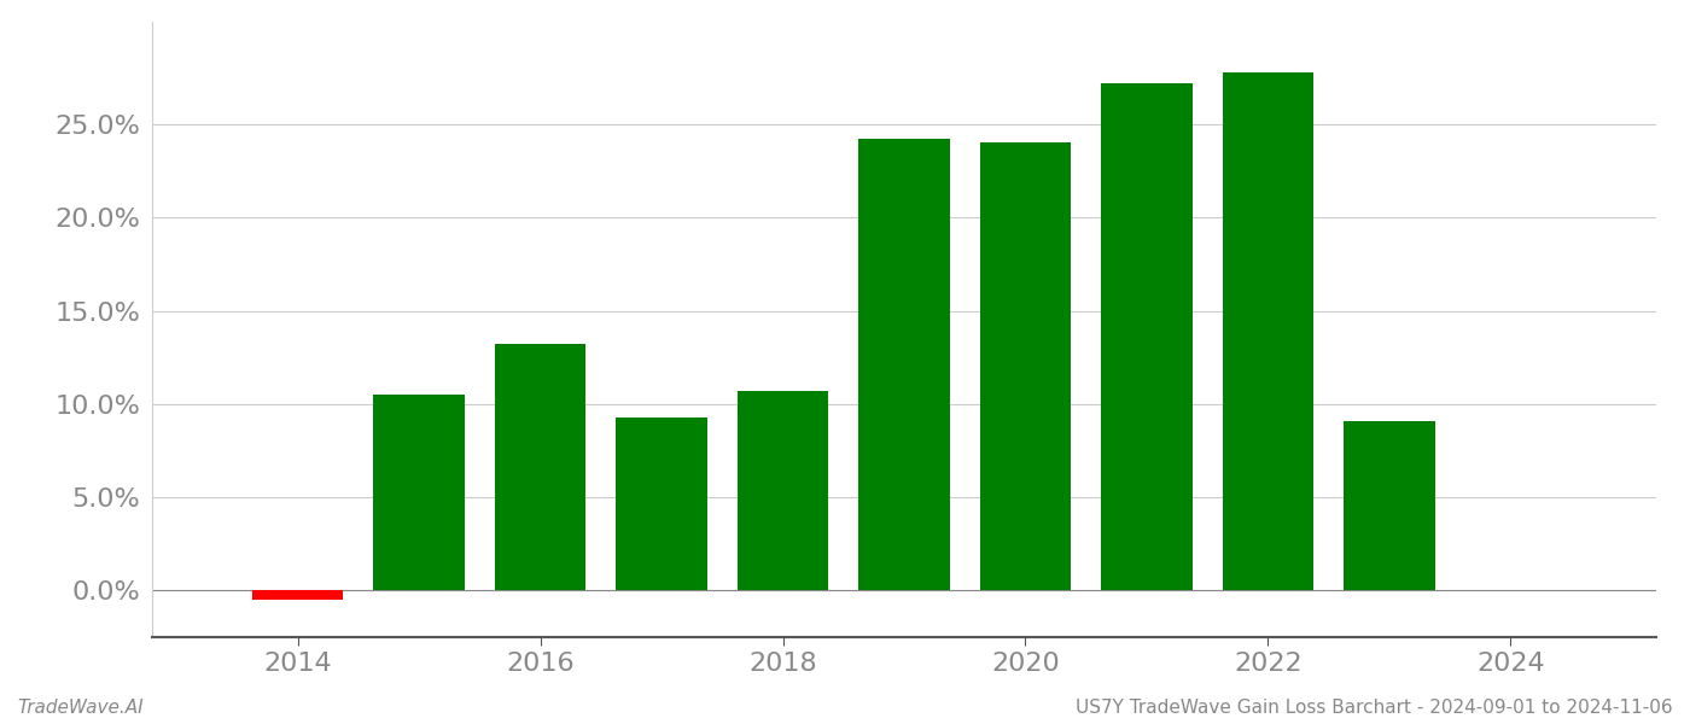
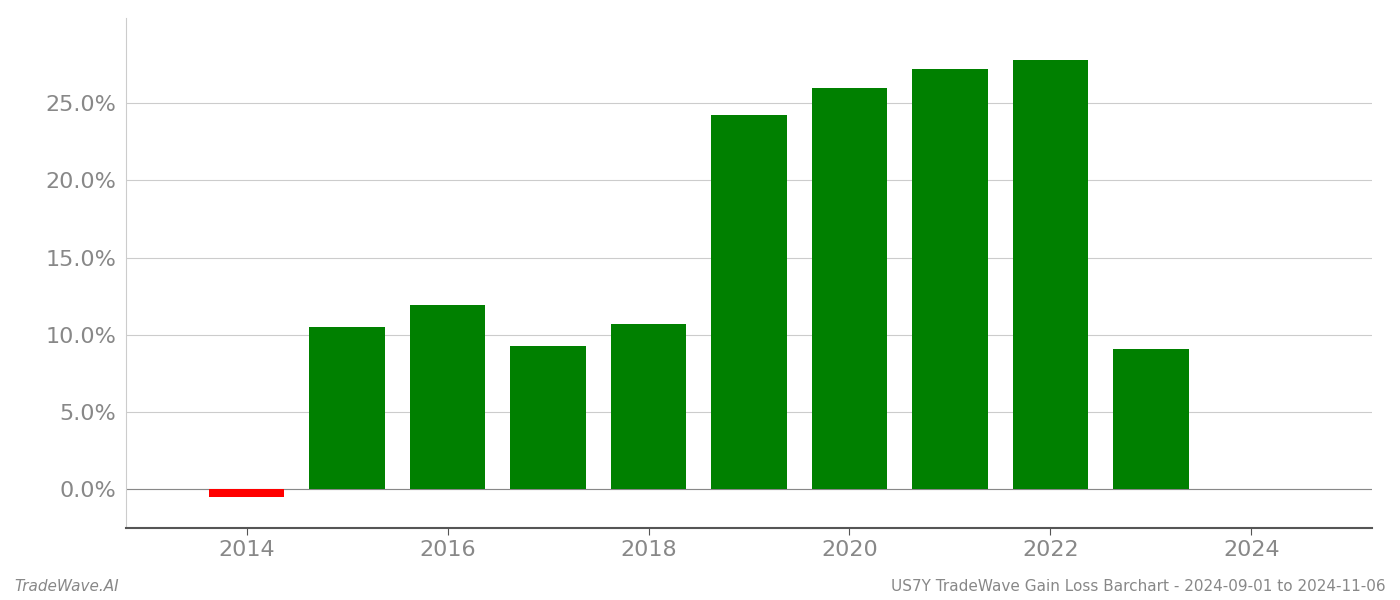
2016: 13.2% -> 11.9%
2020: 24.0% -> 26.0%
